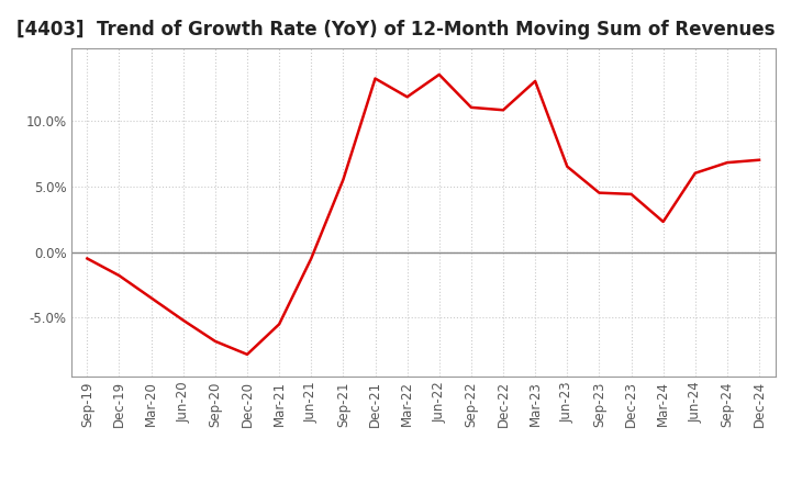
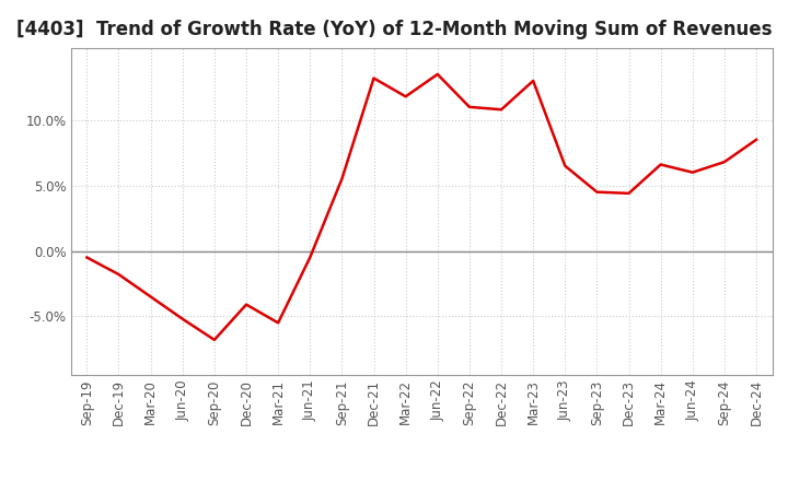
Dec-20: -7.8% -> -4.1%
Mar-24: 2.3% -> 6.6%
Dec-24: 7.0% -> 8.5%
